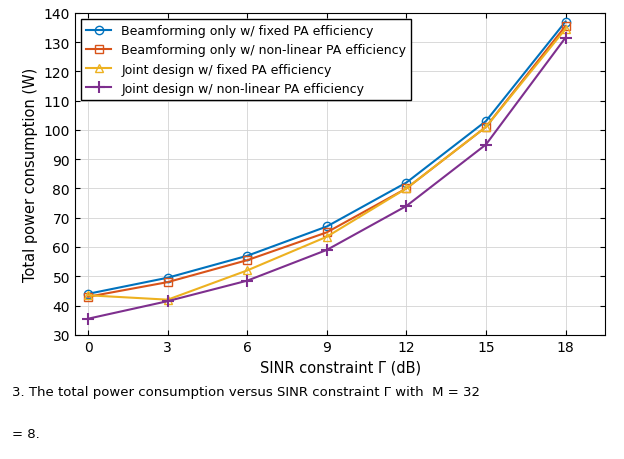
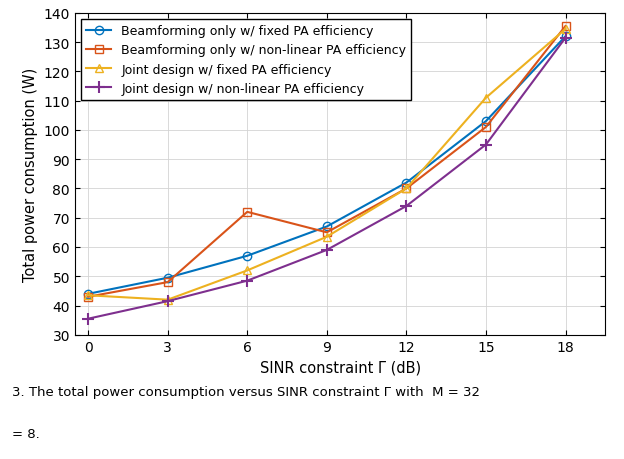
Beamforming only w/ non-linear PA efficiency/6: 55.5 -> 72.0
Joint design w/ fixed PA efficiency/15: 101.0 -> 111.0
Beamforming only w/ fixed PA efficiency/18: 137.0 -> 132.0
